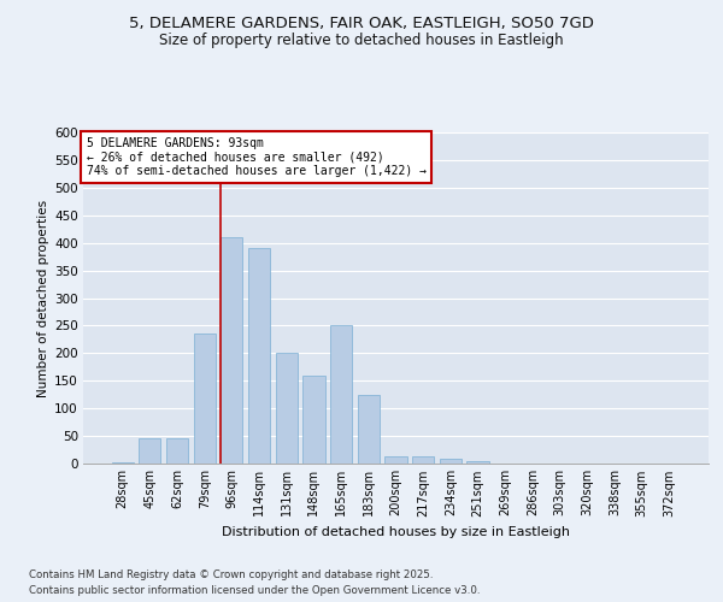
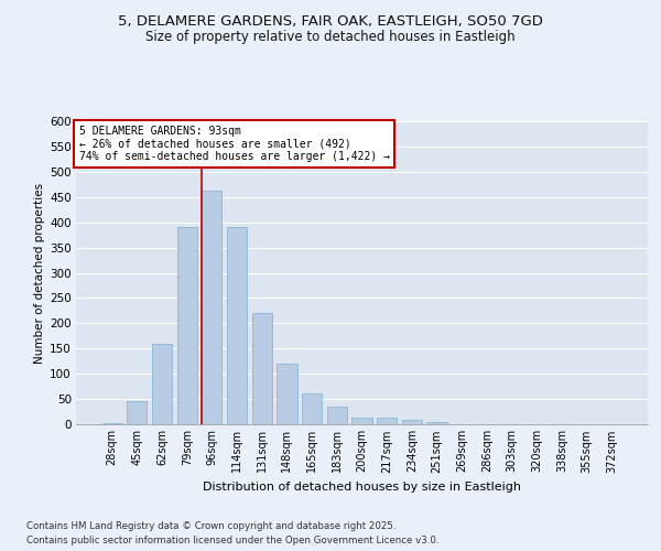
62sqm: 45 -> 160
79sqm: 235 -> 390
96sqm: 410 -> 463
131sqm: 200 -> 220
148sqm: 160 -> 120
165sqm: 250 -> 62
183sqm: 125 -> 35
